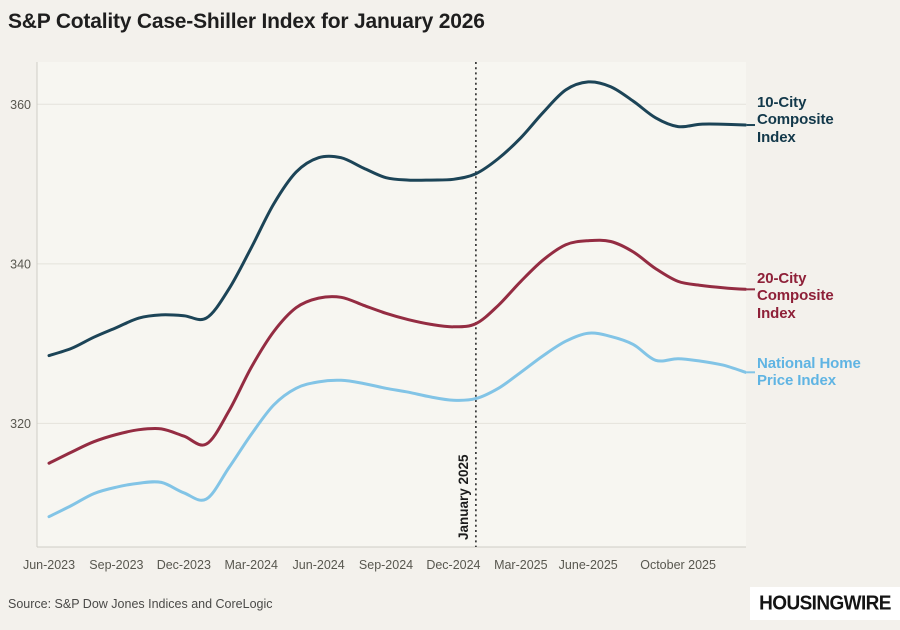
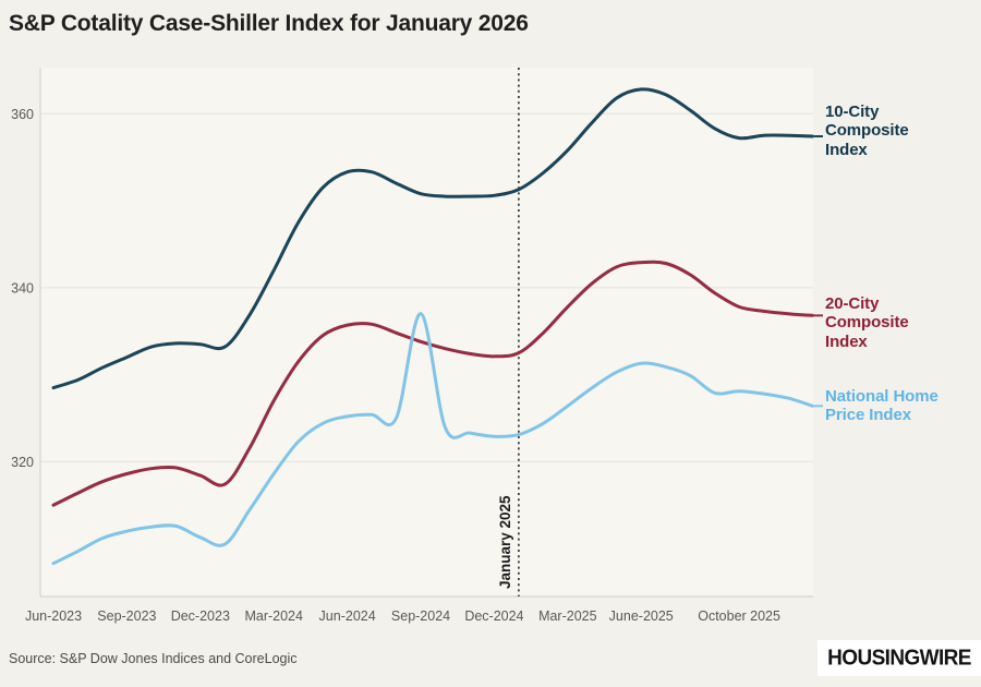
National Home Price Index/Sep-2024: 324 -> 337
